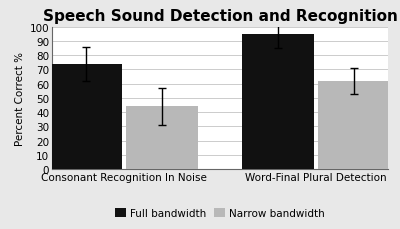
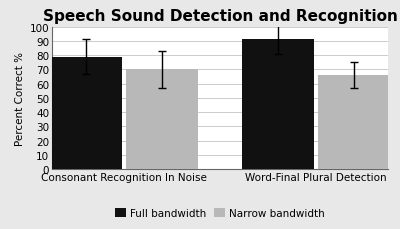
Full bandwidth/Consonant Recognition In Noise: 74 -> 79
Narrow bandwidth/Consonant Recognition In Noise: 44 -> 70
Full bandwidth/Word-Final Plural Detection: 95 -> 91
Narrow bandwidth/Word-Final Plural Detection: 62 -> 66
